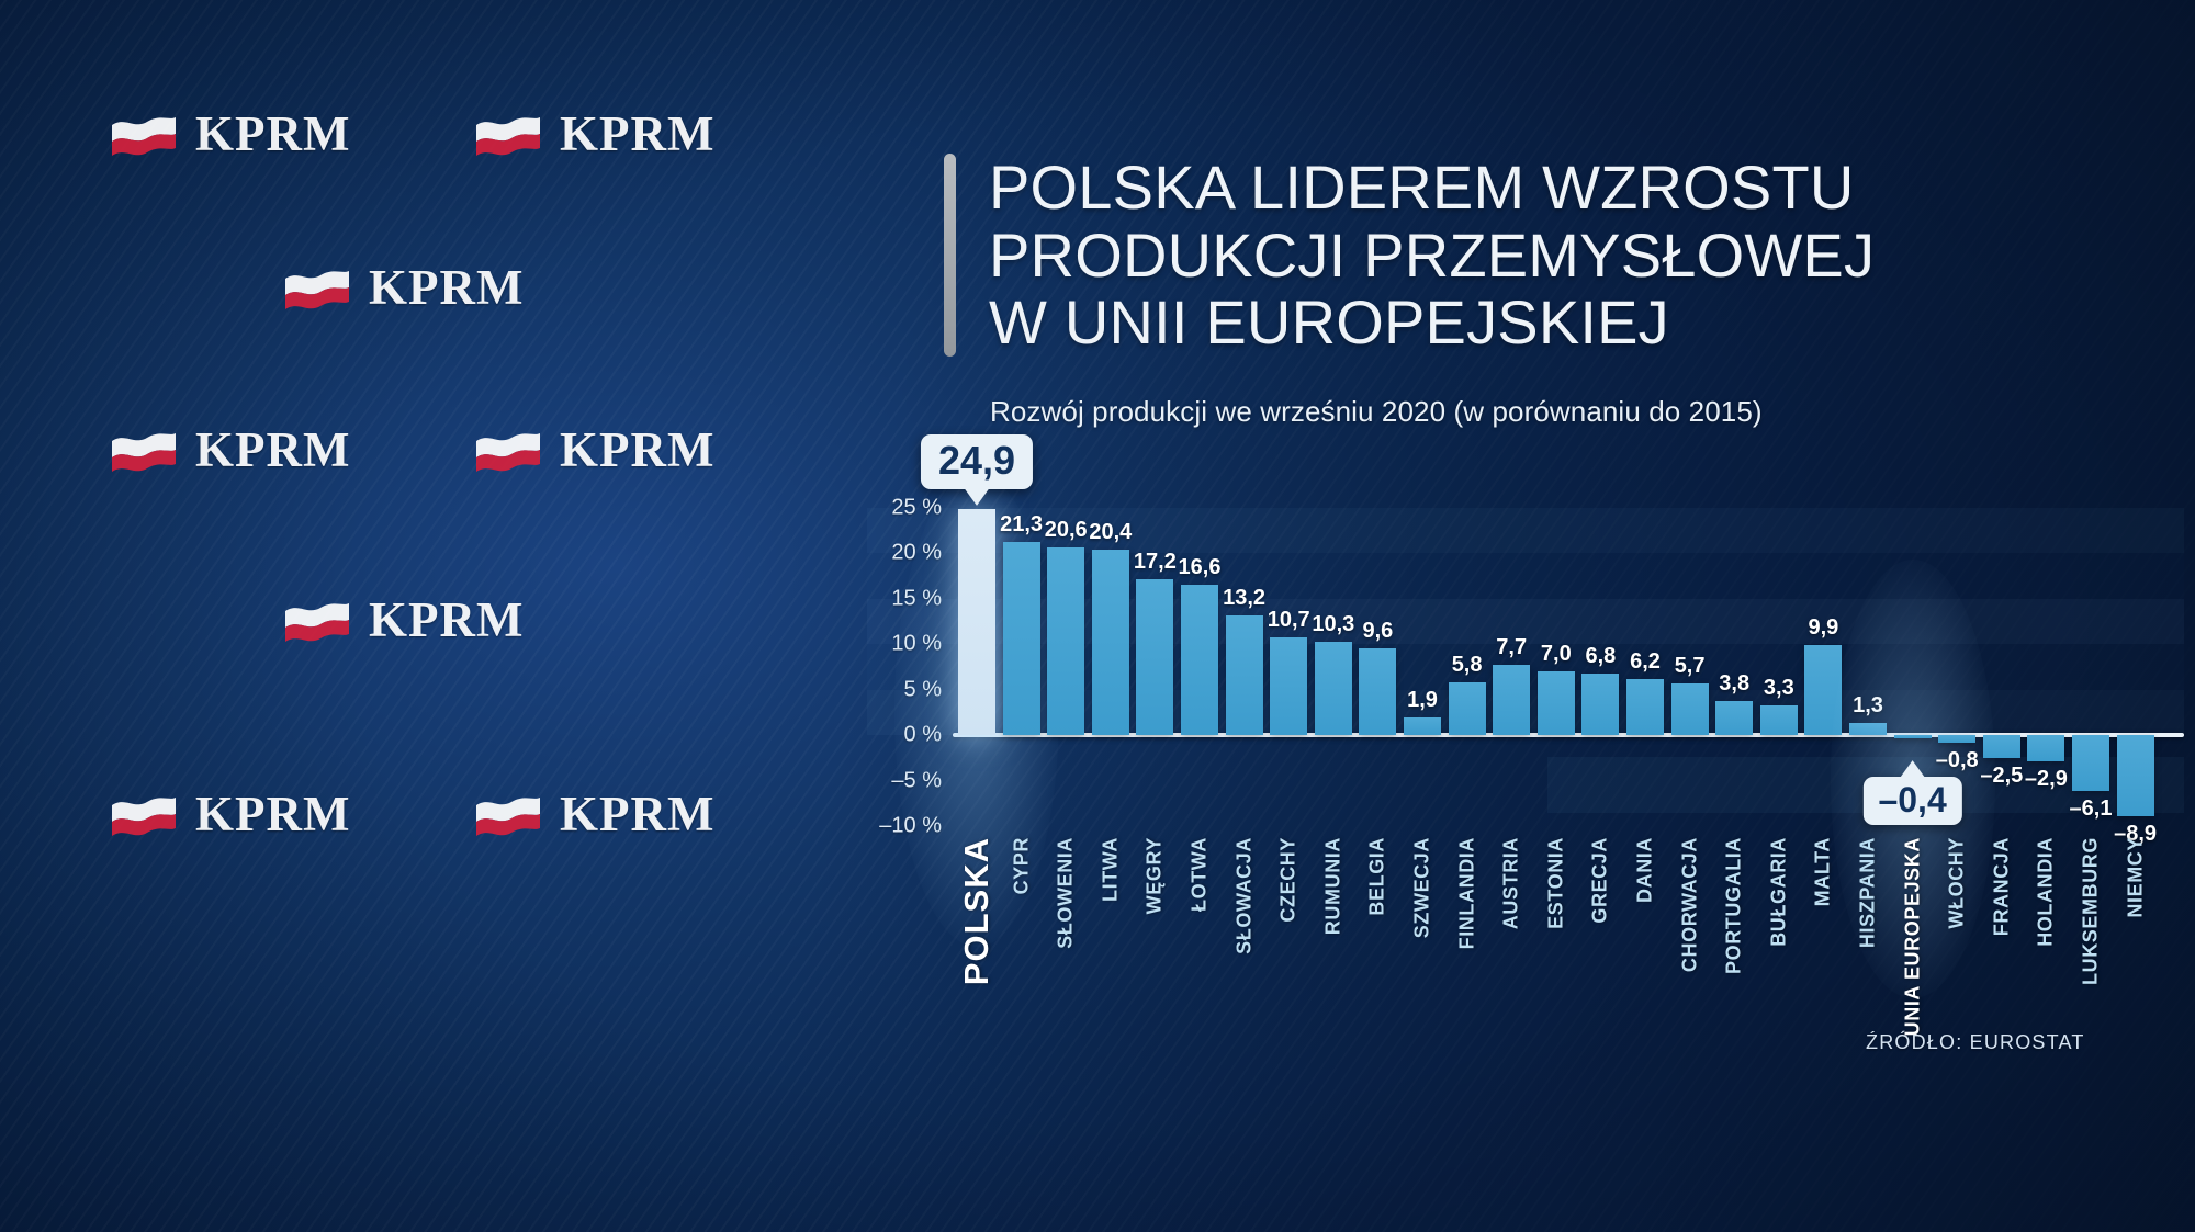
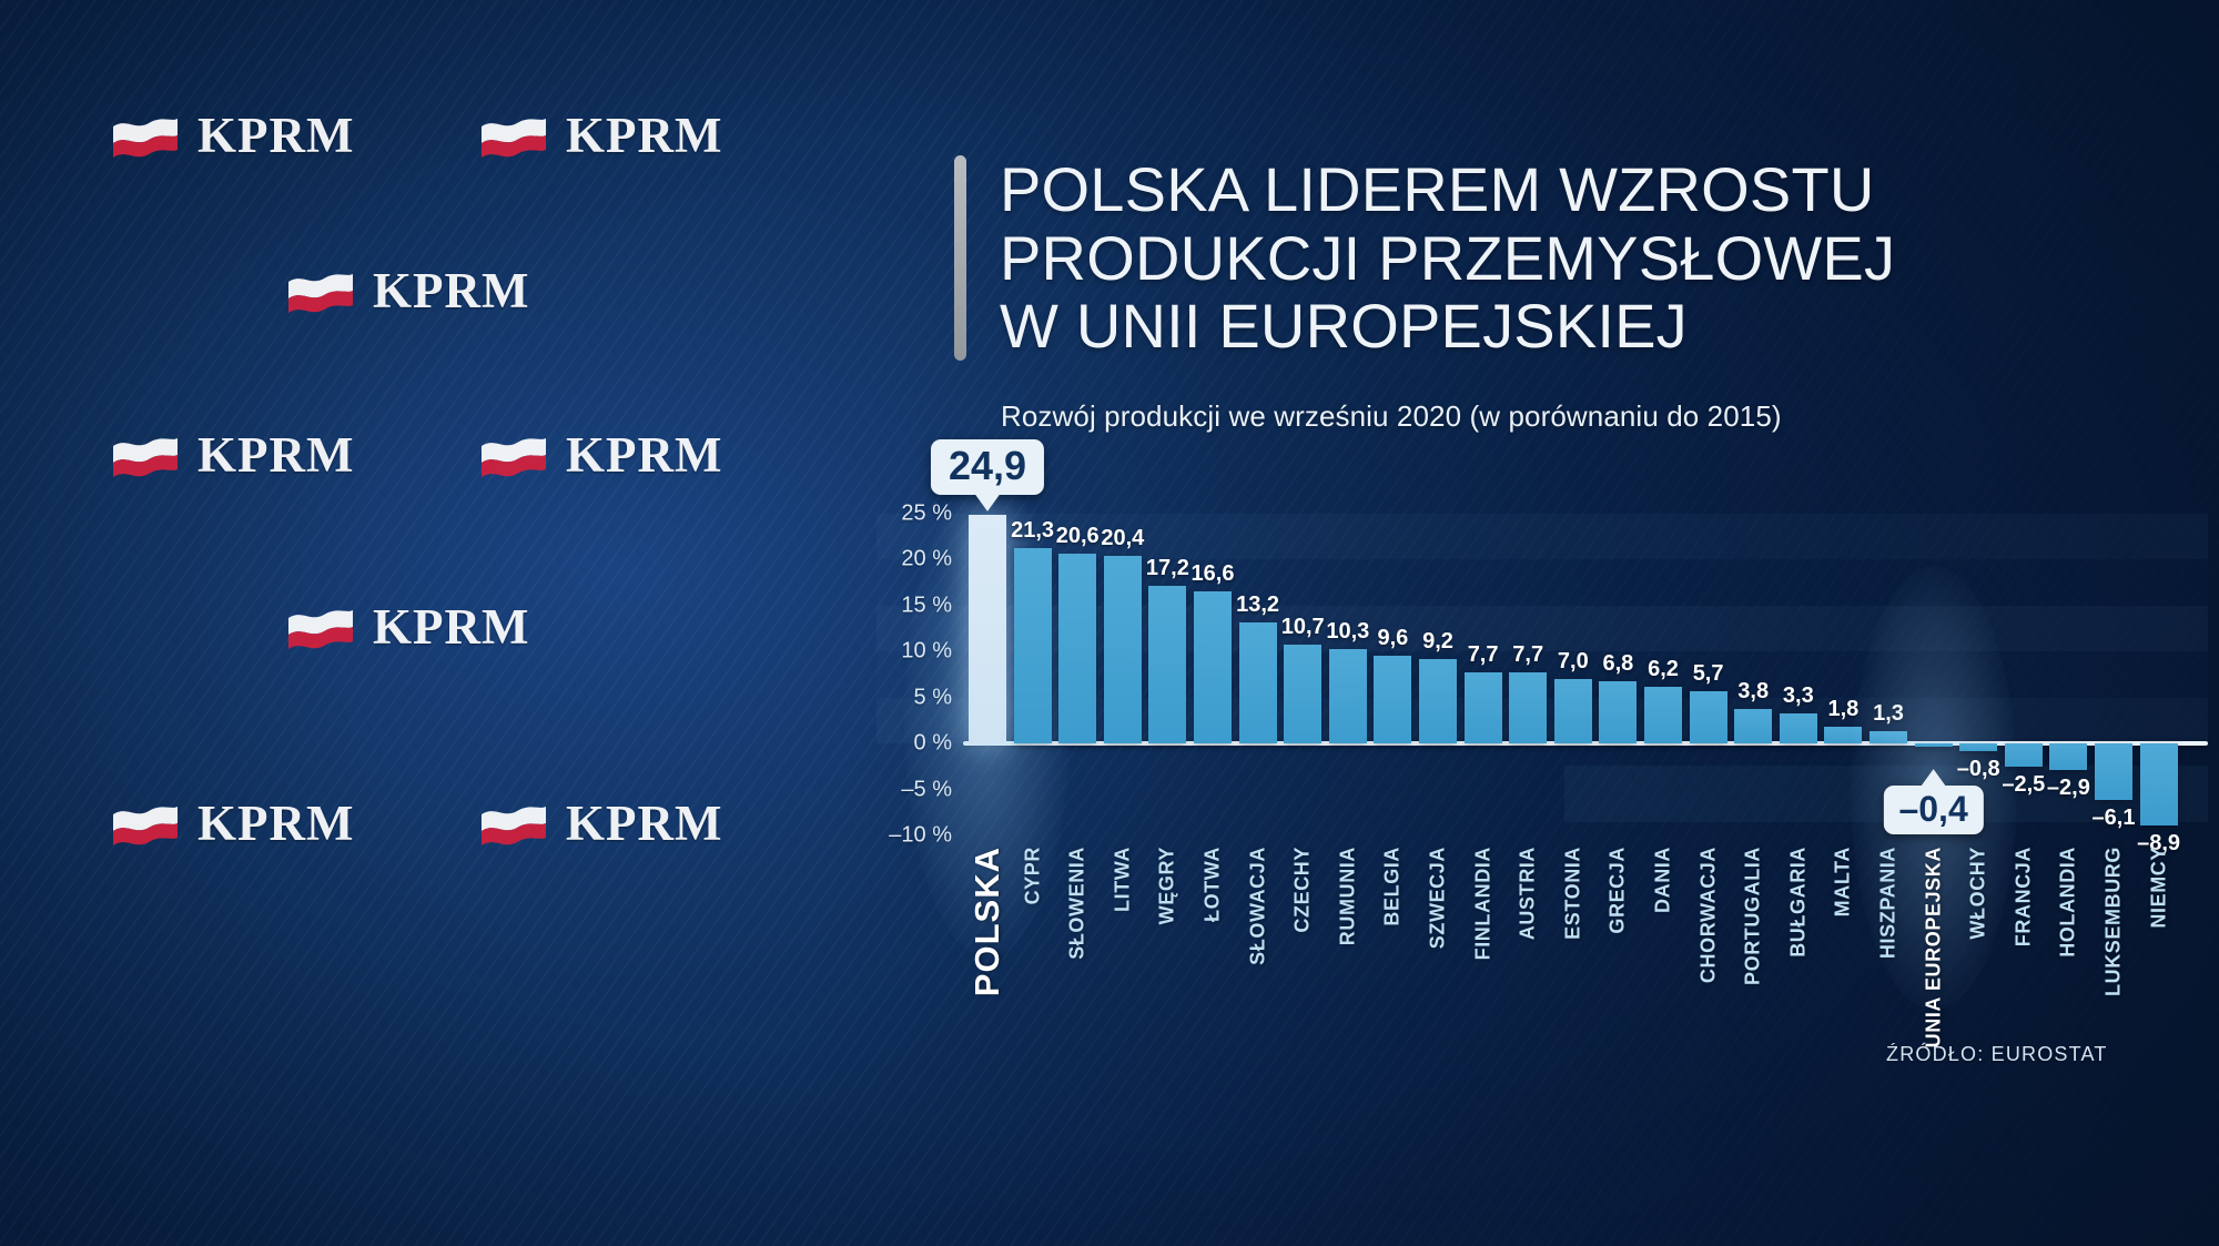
SZWECJA: 1,9 -> 9,2
FINLANDIA: 5,8 -> 7,7
MALTA: 9,9 -> 1,8
